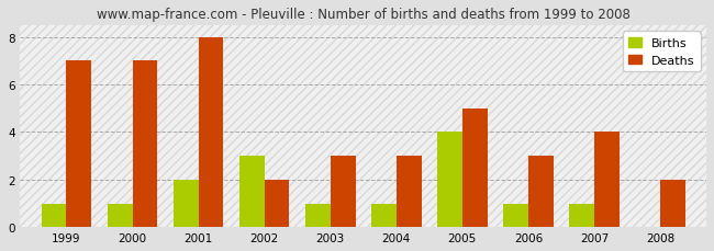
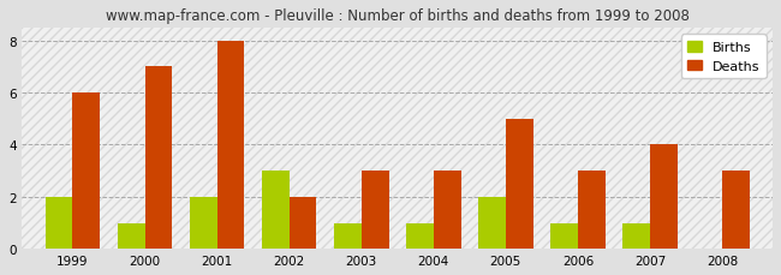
Births/1999: 1 -> 2
Deaths/1999: 7 -> 6
Births/2005: 4 -> 2
Deaths/2008: 2 -> 3
